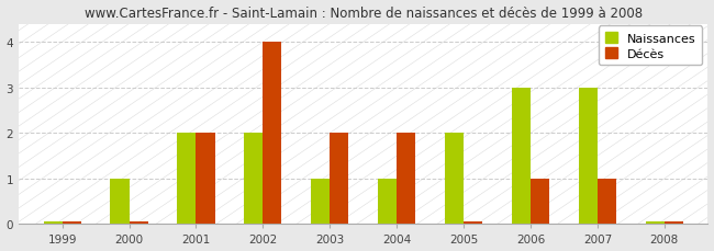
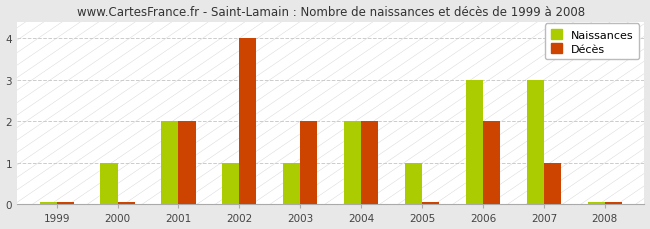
Naissances/2002: 2.00 -> 1.00
Naissances/2004: 1.00 -> 2.00
Naissances/2005: 2.00 -> 1.00
Décès/2006: 1.00 -> 2.00
